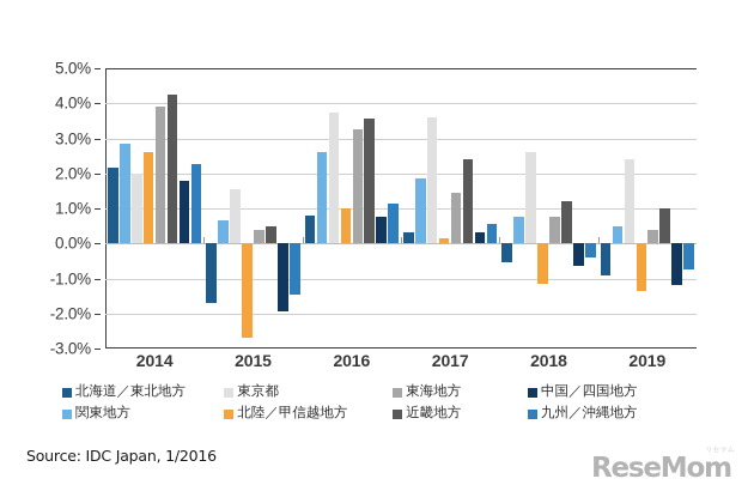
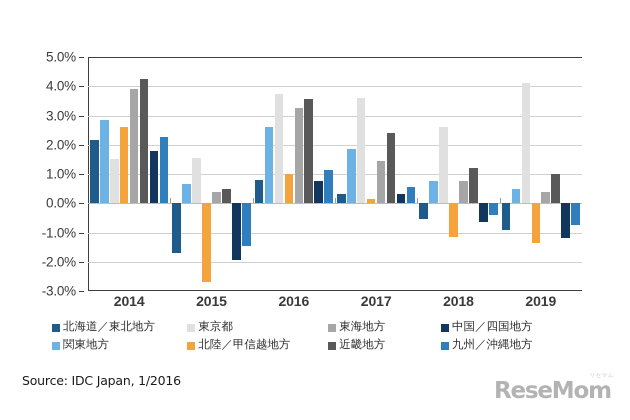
東京都/2014: 2.0% -> 1.5%
東京都/2019: 2.4% -> 4.1%
